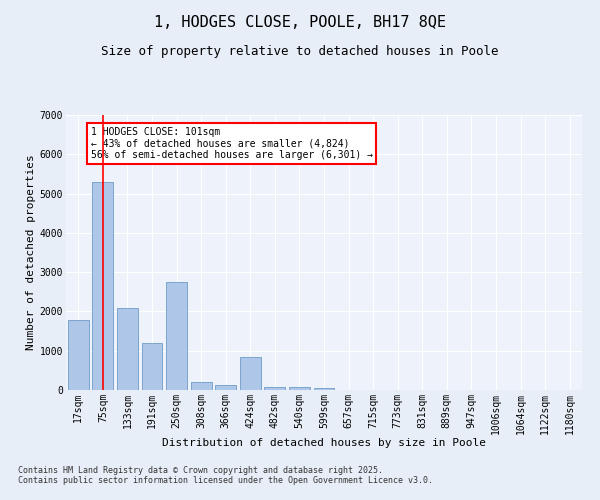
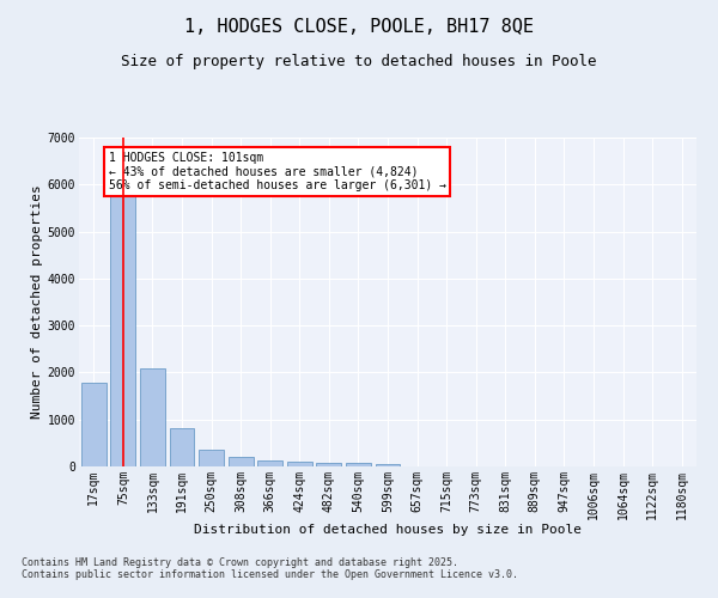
75sqm: 5300 -> 5820
191sqm: 1200 -> 820
250sqm: 2750 -> 360
424sqm: 850 -> 100
